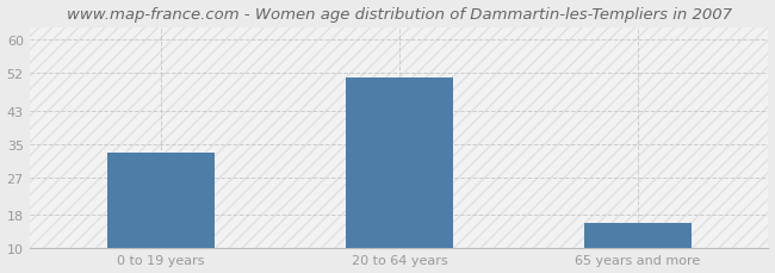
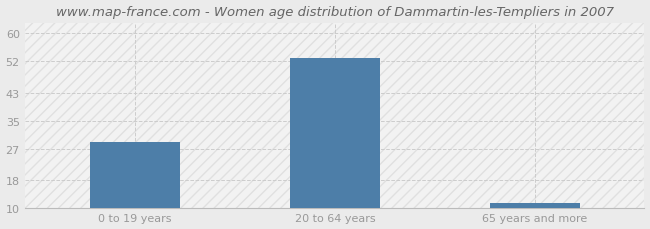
0 to 19 years: 33.0 -> 29.0
20 to 64 years: 51.0 -> 53.0
65 years and more: 16.0 -> 11.5
